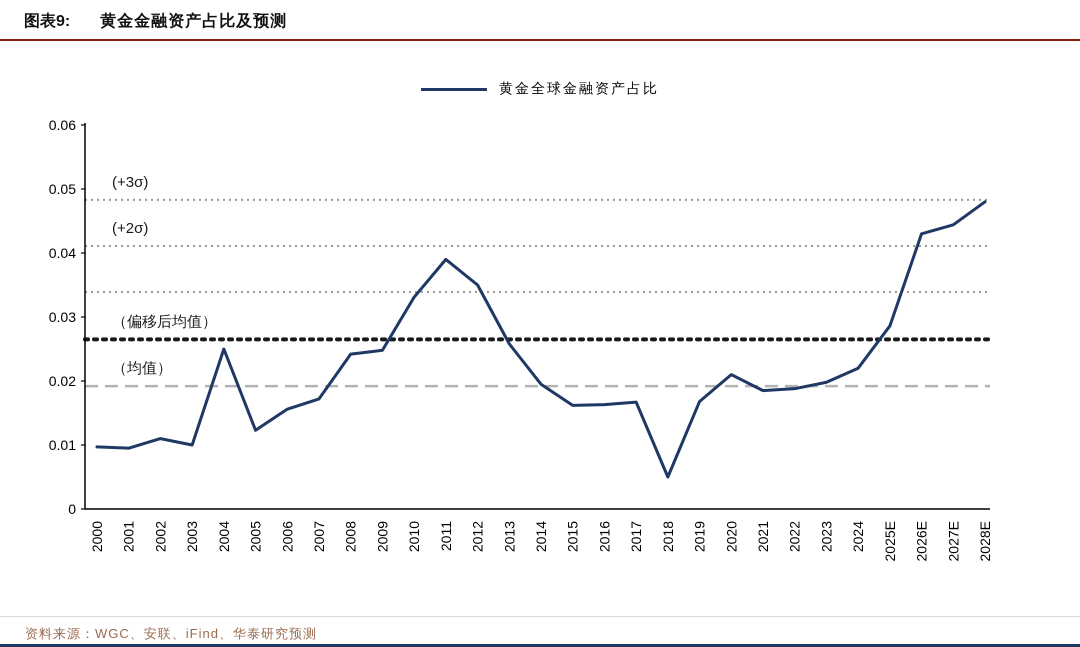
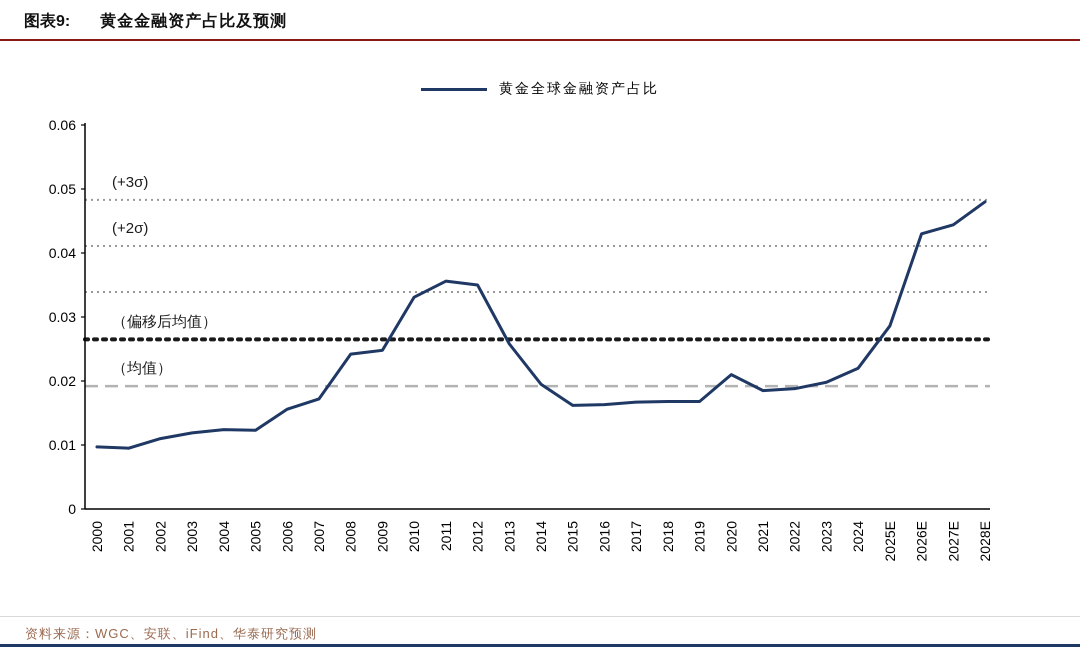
2003: 0.010 -> 0.012
2004: 0.025 -> 0.012
2011: 0.039 -> 0.036
2018: 0.005 -> 0.017
